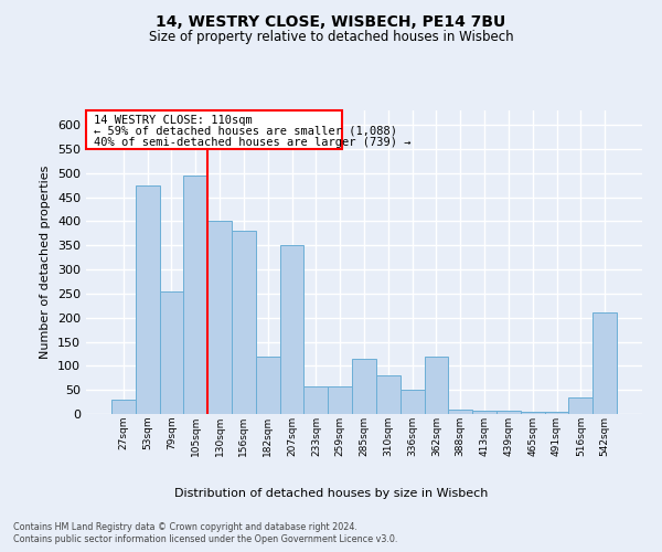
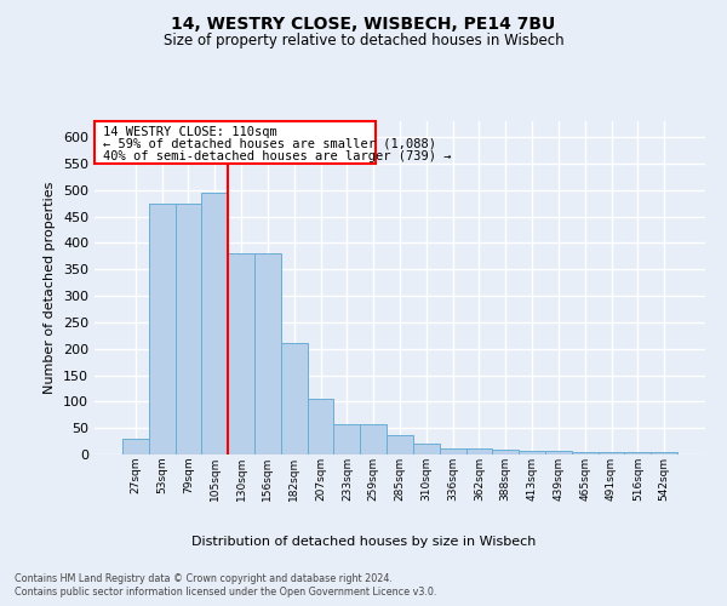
79sqm: 255 -> 475
130sqm: 400 -> 380
182sqm: 120 -> 210
207sqm: 350 -> 105
285sqm: 115 -> 37
310sqm: 80 -> 20
336sqm: 50 -> 12
362sqm: 120 -> 12
516sqm: 35 -> 4
542sqm: 210 -> 5
